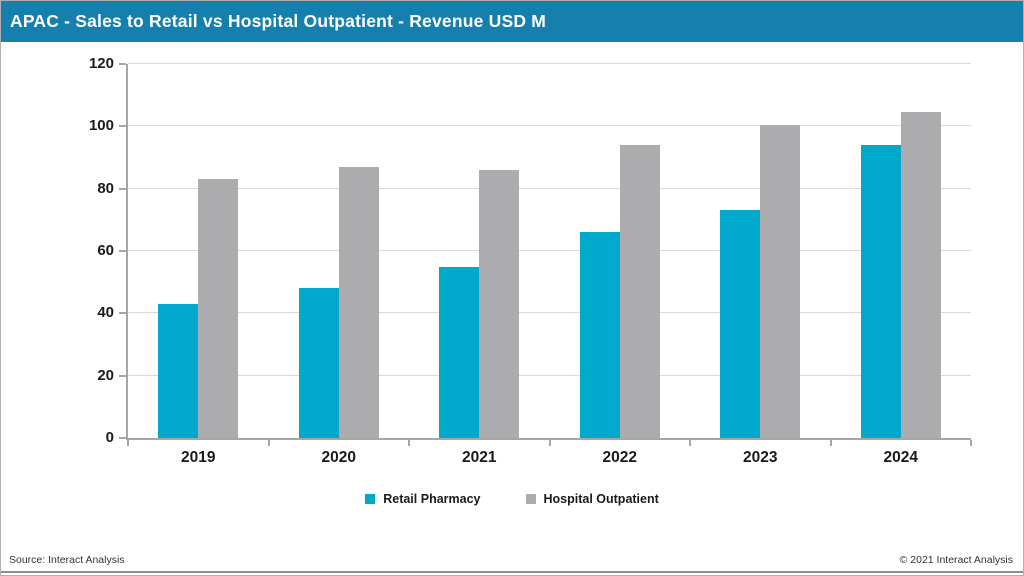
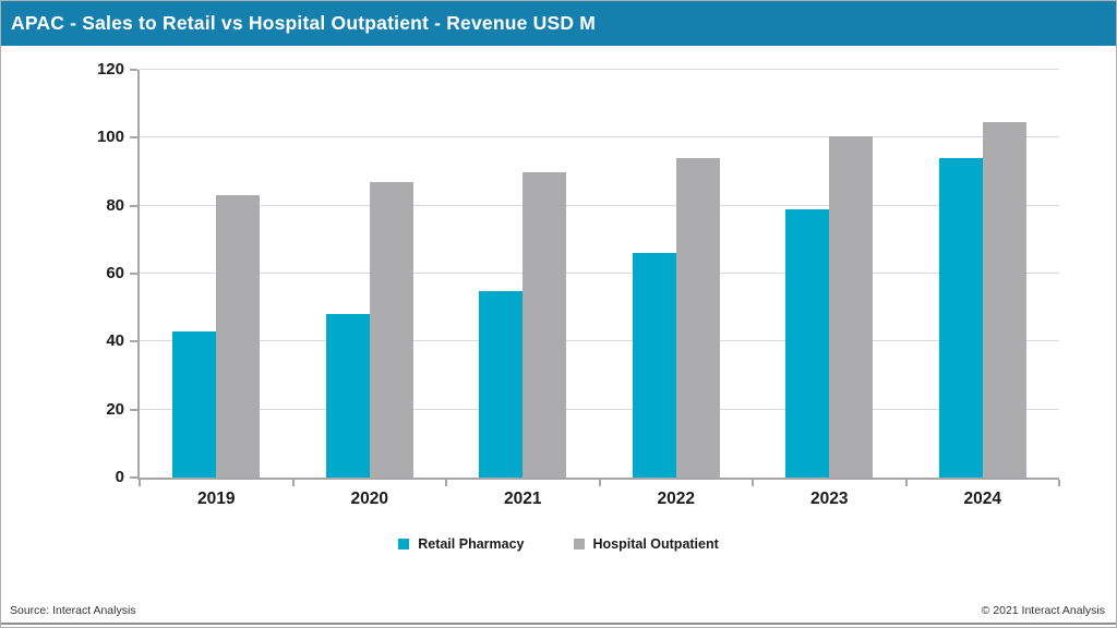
Hospital Outpatient/2021: 86 -> 90
Retail Pharmacy/2023: 73 -> 79
